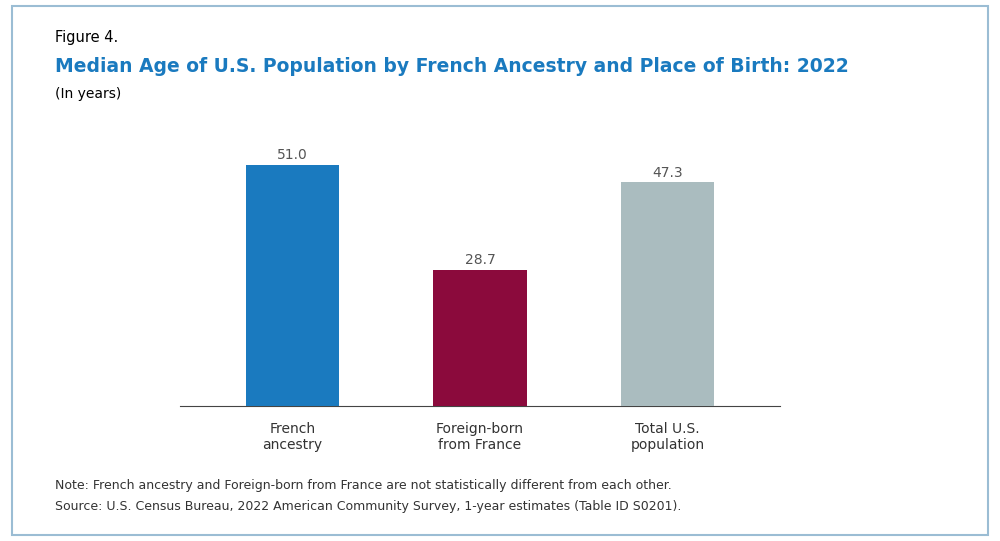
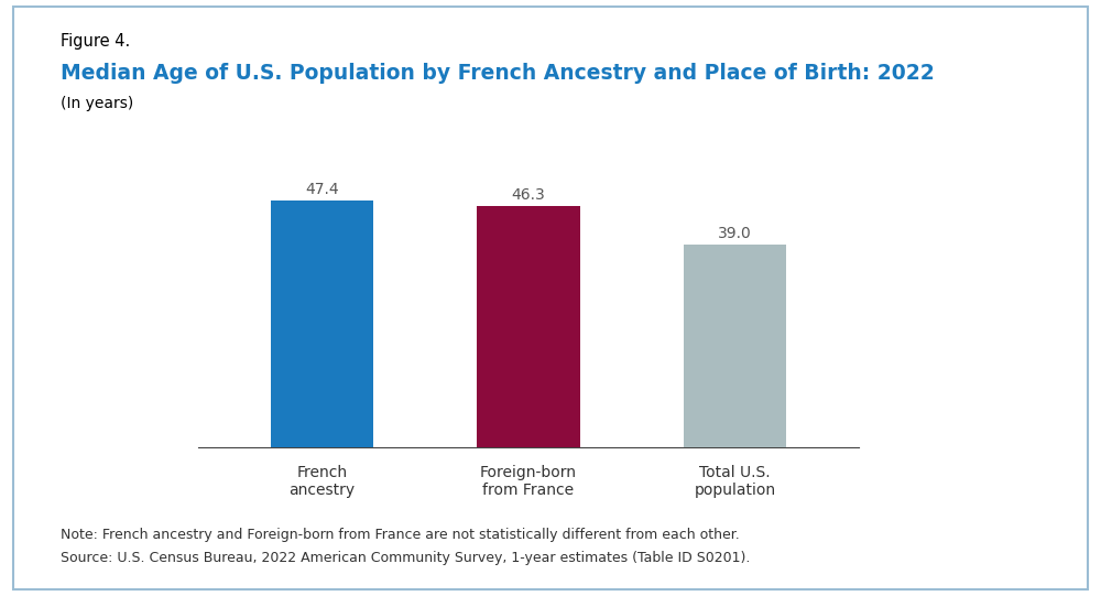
French ancestry: 51.0 -> 47.4
Foreign-born from France: 28.7 -> 46.3
Total U.S. population: 47.3 -> 39.0
